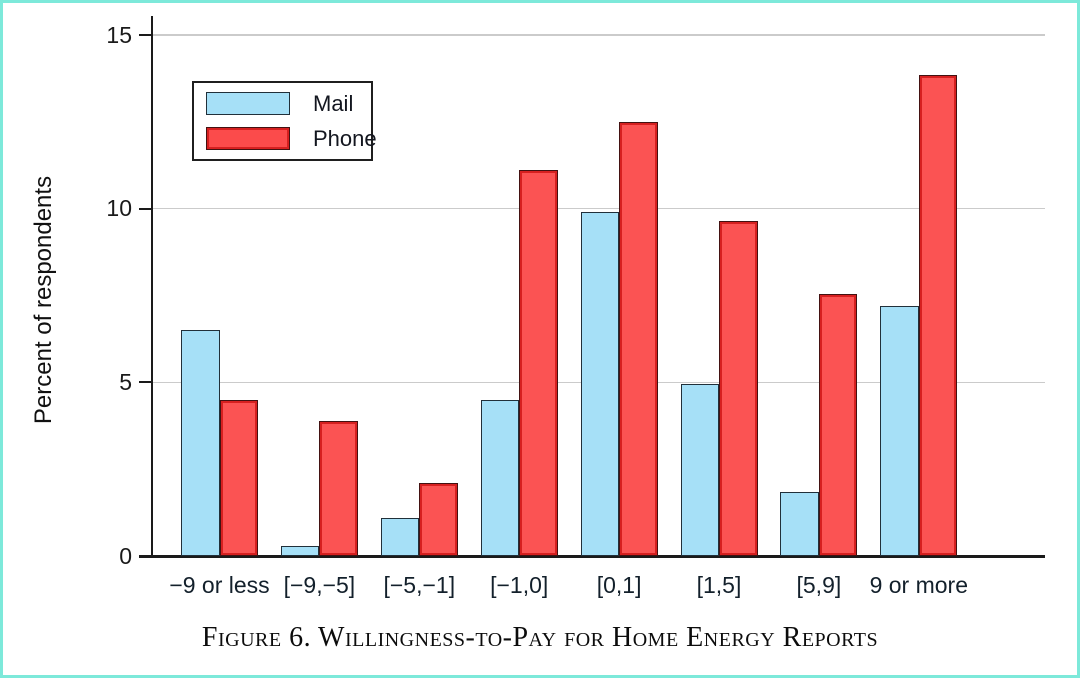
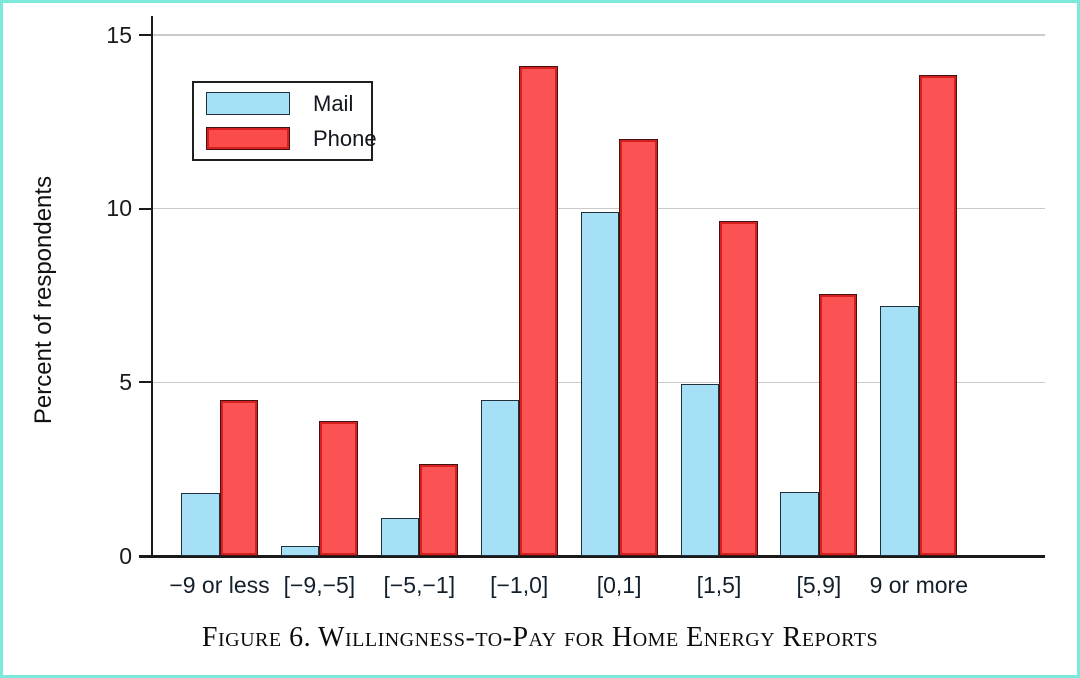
Mail/−9 or less: 6.5 -> 1.8
Phone/[−5,−1]: 2.1 -> 2.6
Phone/[−1,0]: 11.1 -> 14.1
Phone/[0,1]: 12.5 -> 12.0
